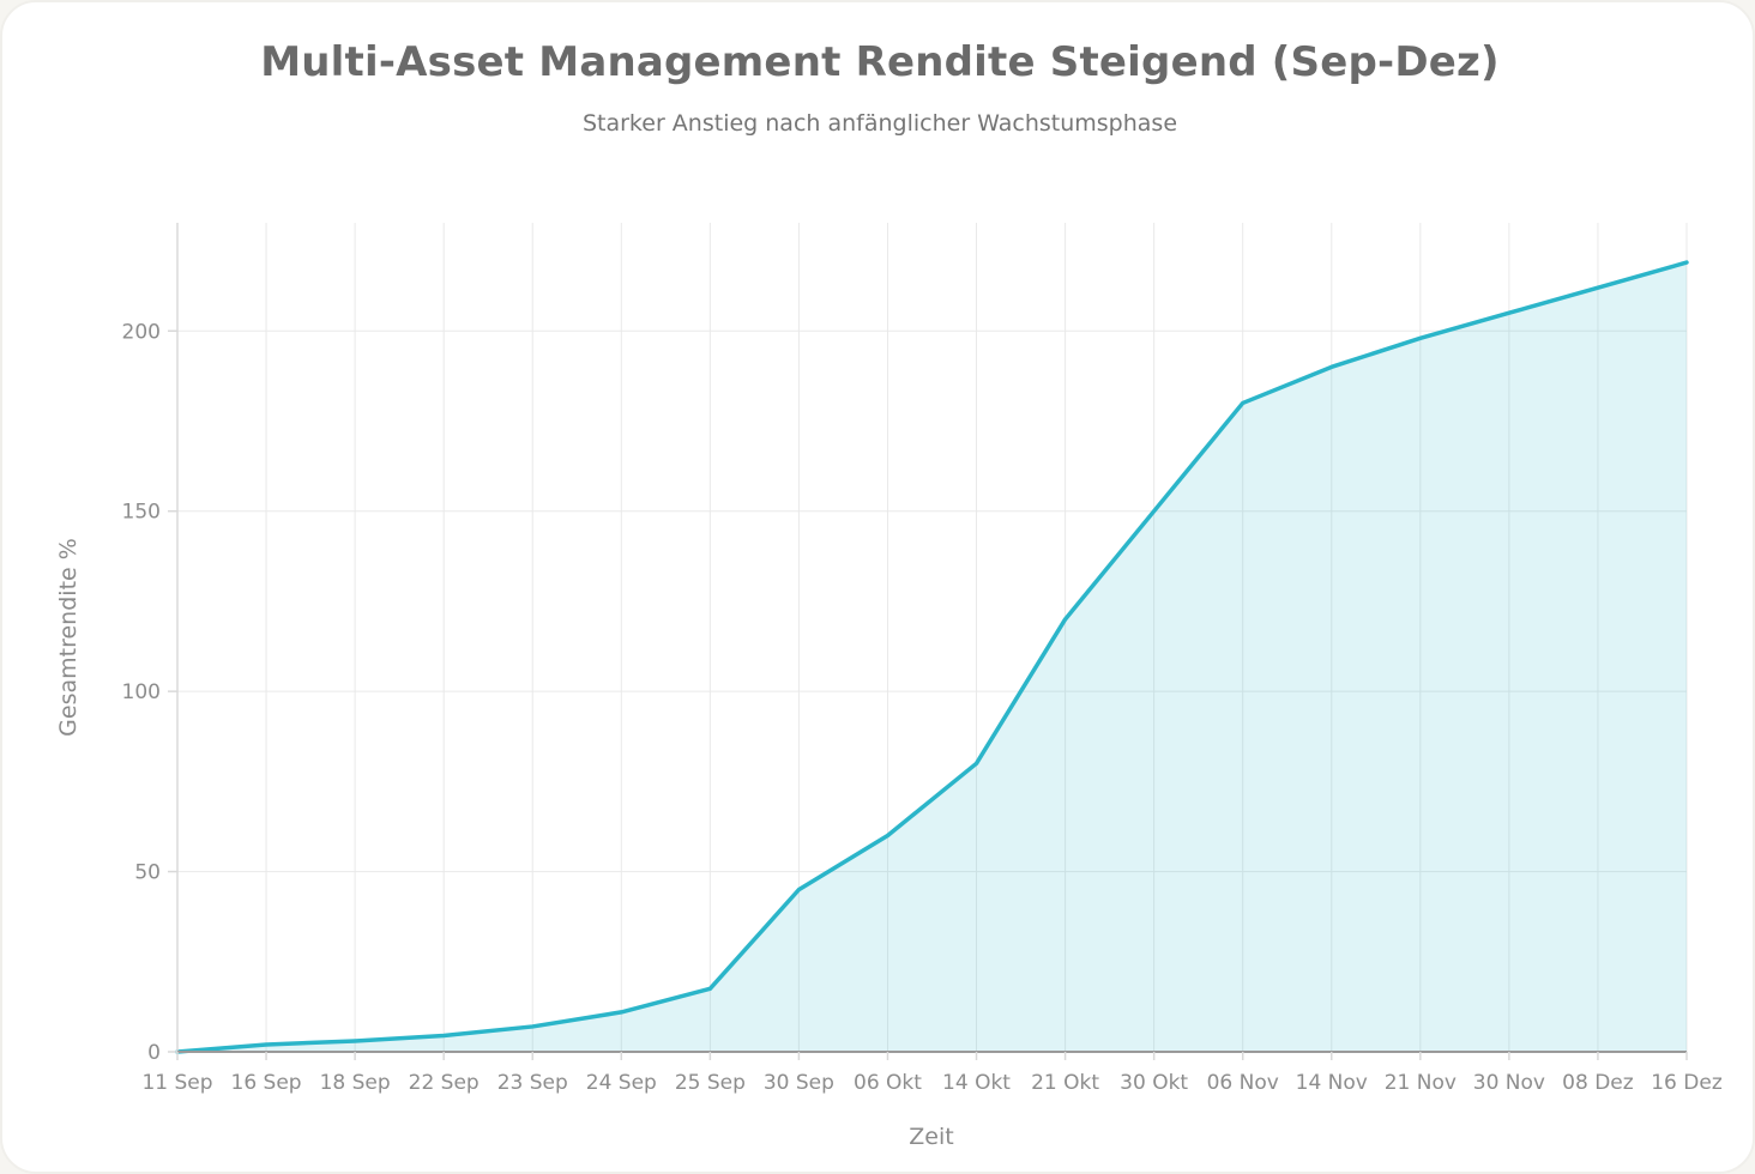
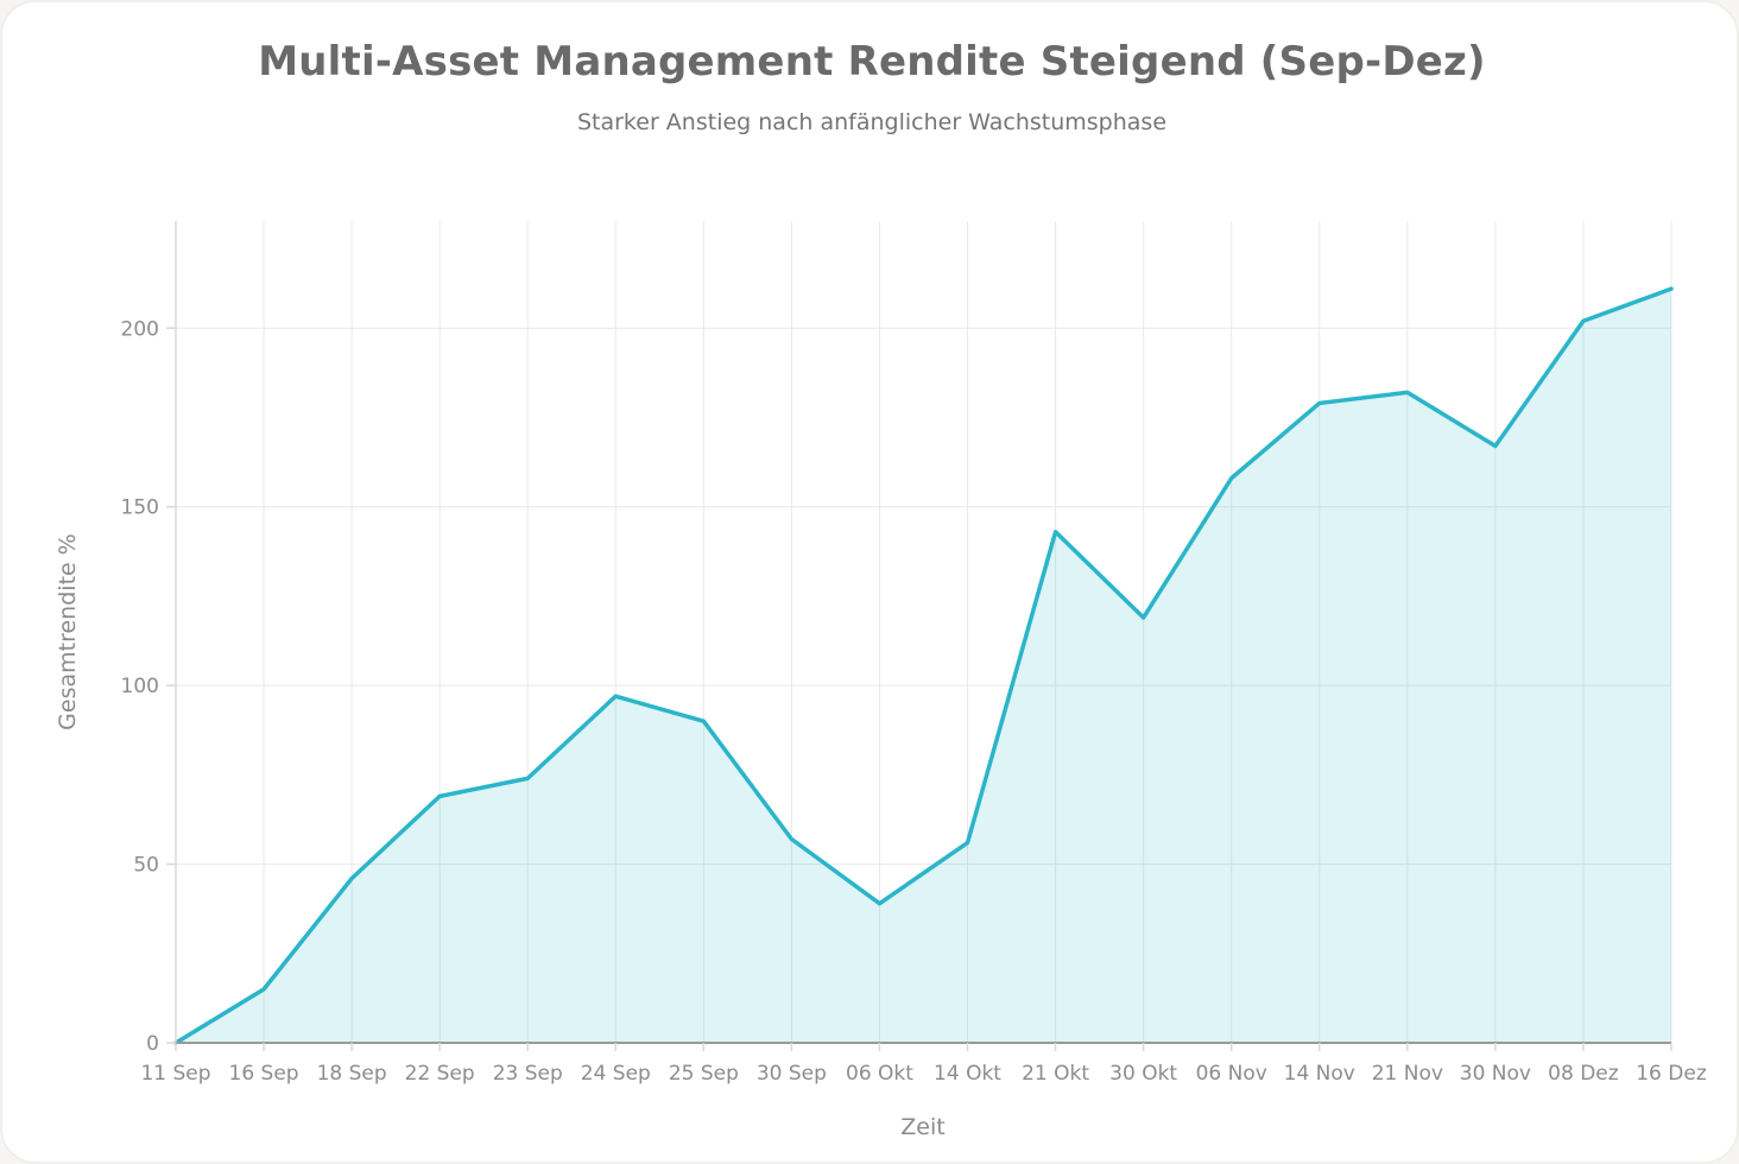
16 Sep: 2 -> 15
18 Sep: 3 -> 46
22 Sep: 4 -> 69
23 Sep: 7 -> 74
24 Sep: 11 -> 97
25 Sep: 18 -> 90
30 Sep: 45 -> 57
06 Okt: 60 -> 39
14 Okt: 80 -> 56
21 Okt: 120 -> 143
30 Okt: 150 -> 119
06 Nov: 180 -> 158
14 Nov: 190 -> 179
21 Nov: 198 -> 182
30 Nov: 205 -> 167
08 Dez: 212 -> 202
16 Dez: 219 -> 211
